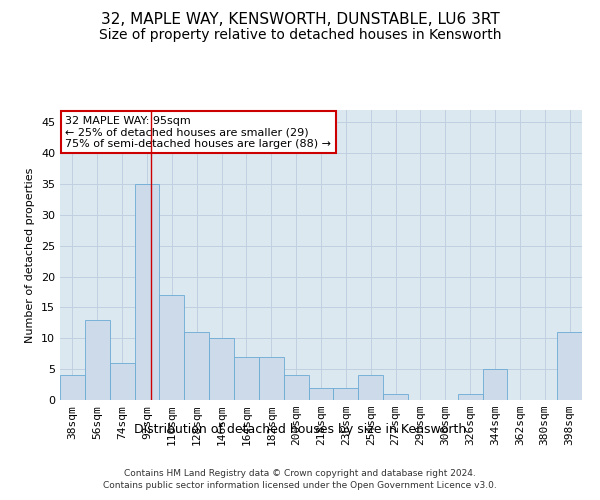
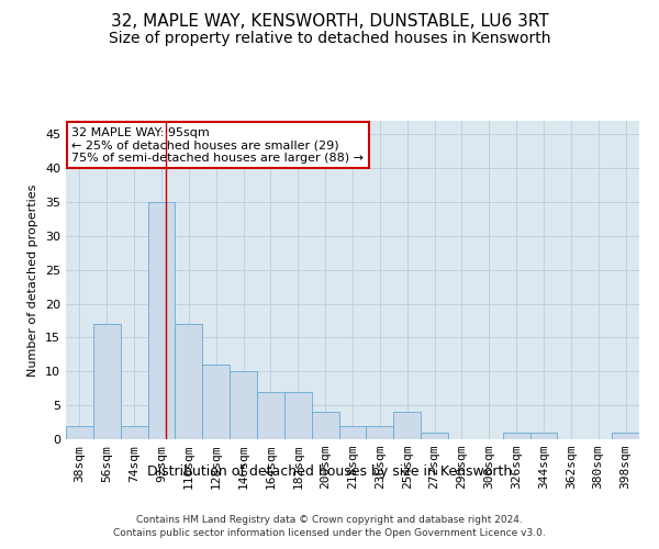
38sqm: 4 -> 2
56sqm: 13 -> 17
74sqm: 6 -> 2
344sqm: 5 -> 1
398sqm: 11 -> 1
